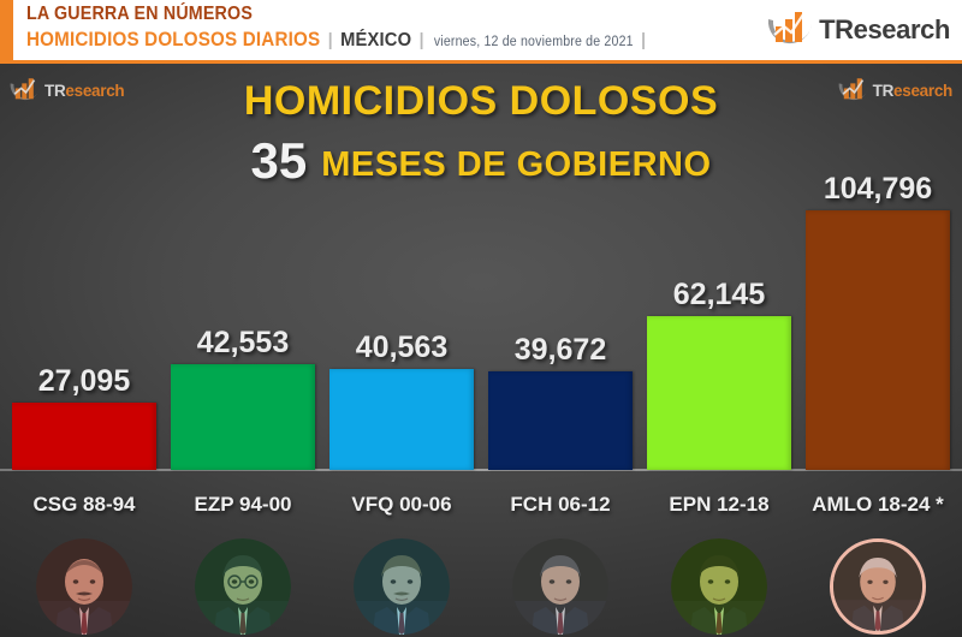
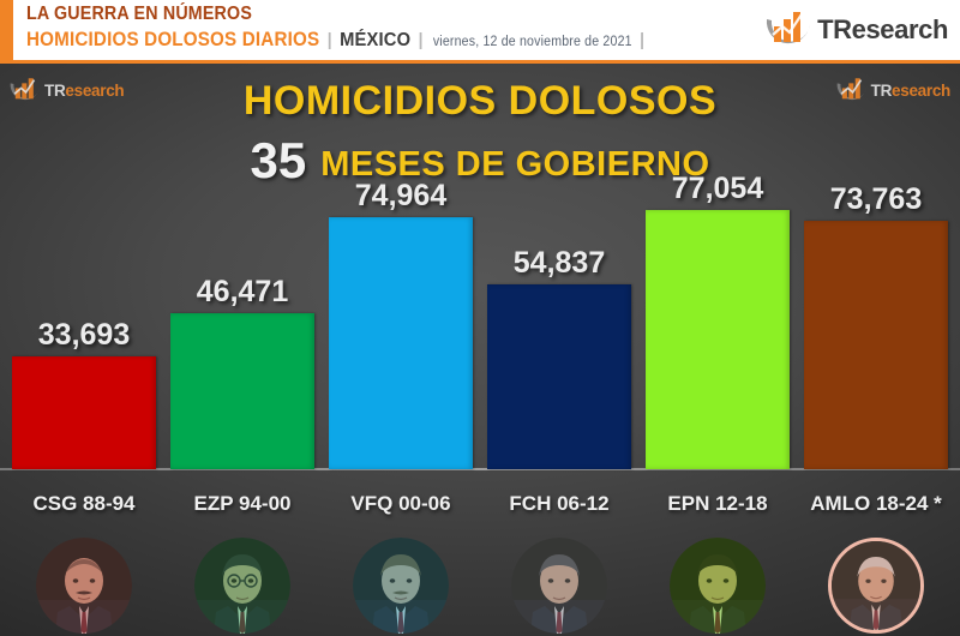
CSG 88-94: 27,095 -> 33,693
EZP 94-00: 42,553 -> 46,471
VFQ 00-06: 40,563 -> 74,964
FCH 06-12: 39,672 -> 54,837
EPN 12-18: 62,145 -> 77,054
AMLO 18-24 *: 104,796 -> 73,763
